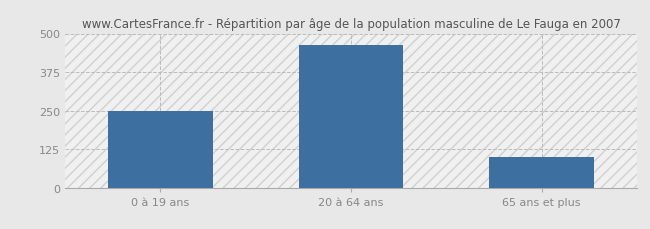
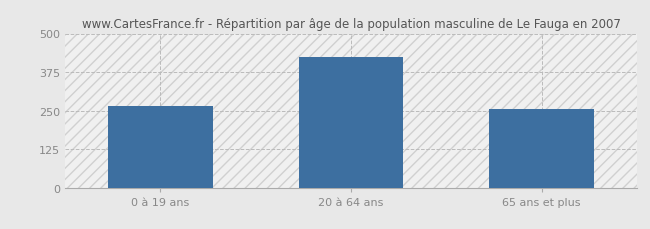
0 à 19 ans: 248 -> 265
20 à 64 ans: 462 -> 425
65 ans et plus: 100 -> 255
